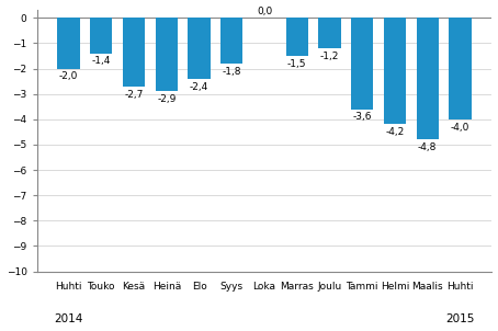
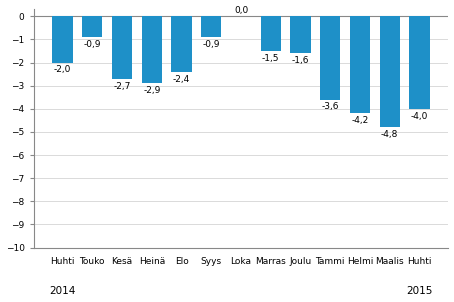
Touko: -1,4 -> -0,9
Syys: -1,8 -> -0,9
Joulu: -1,2 -> -1,6
